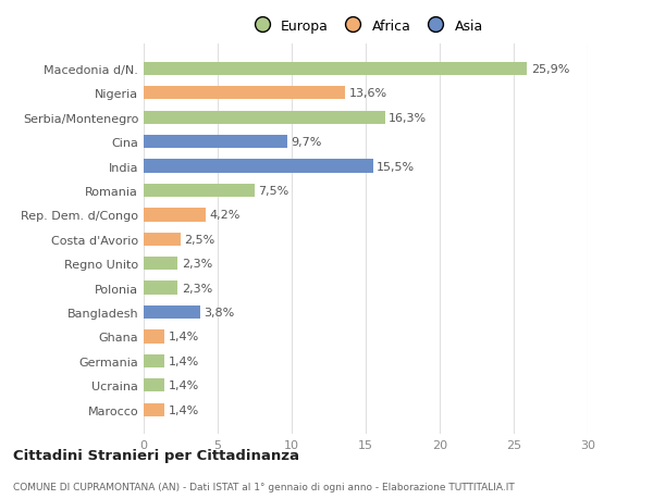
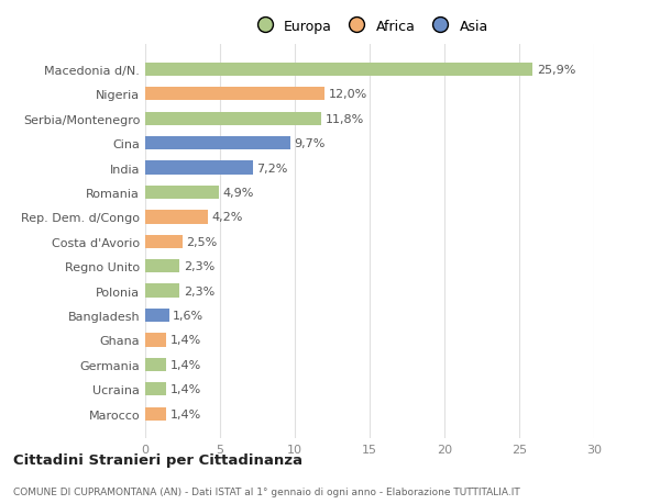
Nigeria: 13,6% -> 12,0%
Serbia/Montenegro: 16,3% -> 11,8%
India: 15,5% -> 7,2%
Romania: 7,5% -> 4,9%
Bangladesh: 3,8% -> 1,6%
